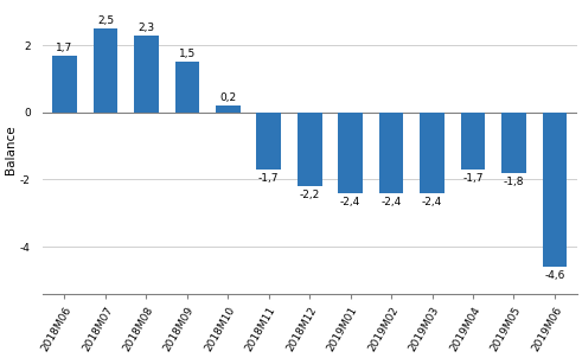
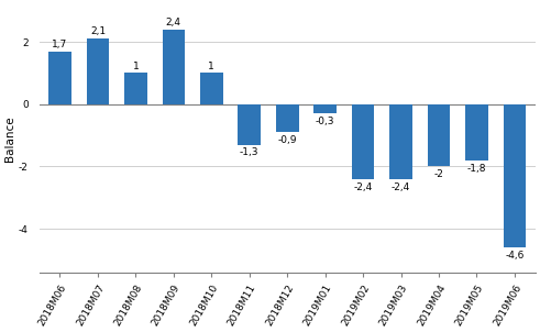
2018M07: 2,5 -> 2,1
2018M08: 2,3 -> 1
2018M09: 1,5 -> 2,4
2018M10: 0,2 -> 1
2018M11: -1,7 -> -1,3
2018M12: -2,2 -> -0,9
2019M01: -2,4 -> -0,3
2019M04: -1,7 -> -2
